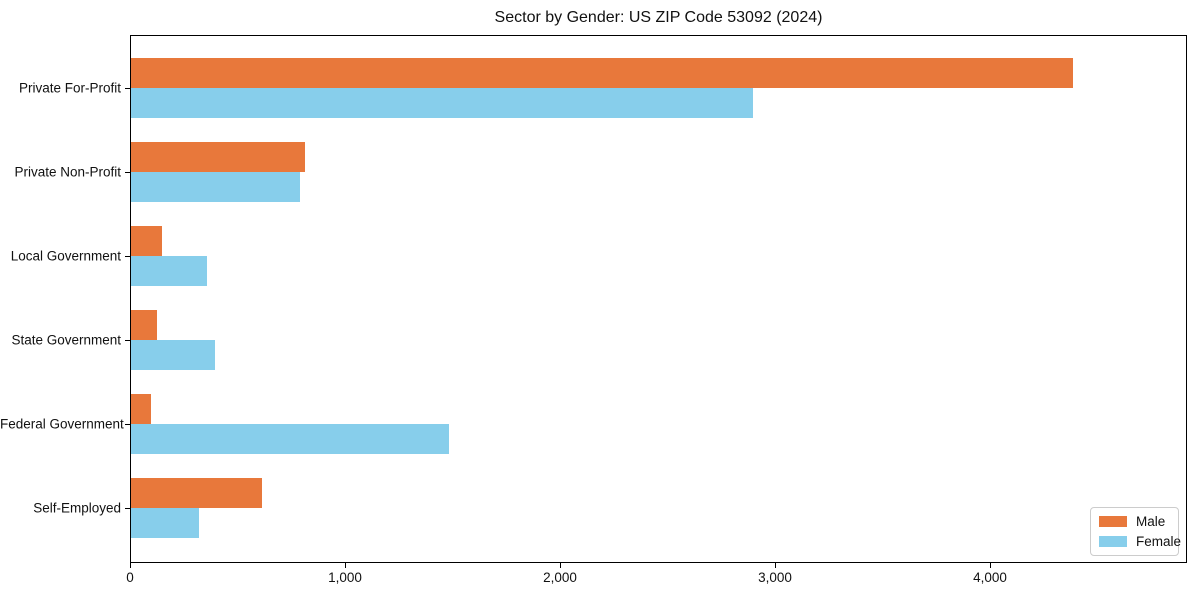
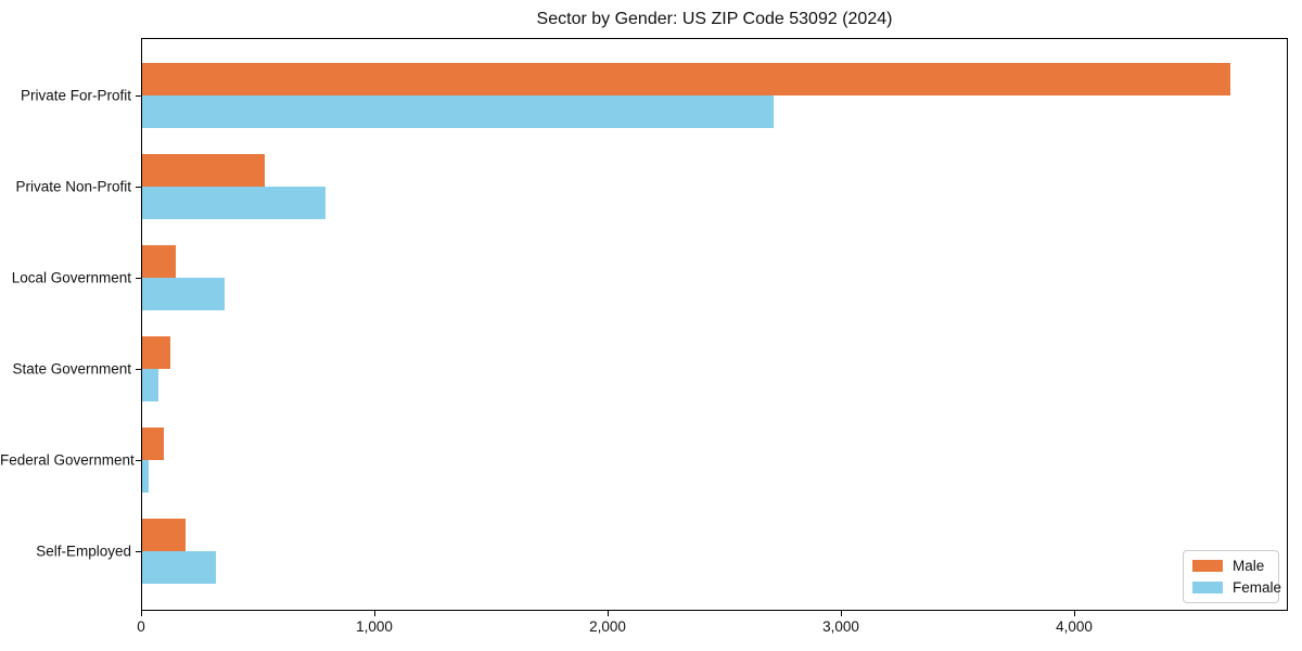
Male/Private For-Profit: 4380 -> 4660
Female/Private For-Profit: 2890 -> 2700
Male/Private Non-Profit: 810 -> 520
Female/State Government: 390 -> 70
Female/Federal Government: 1480 -> 30
Male/Self-Employed: 610 -> 180
